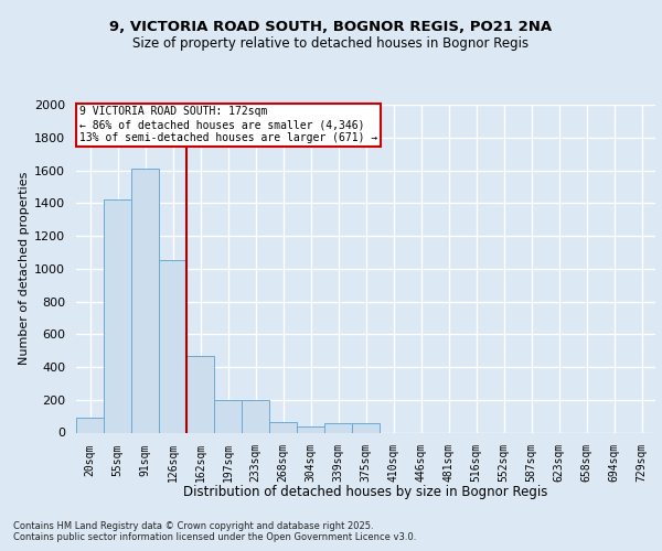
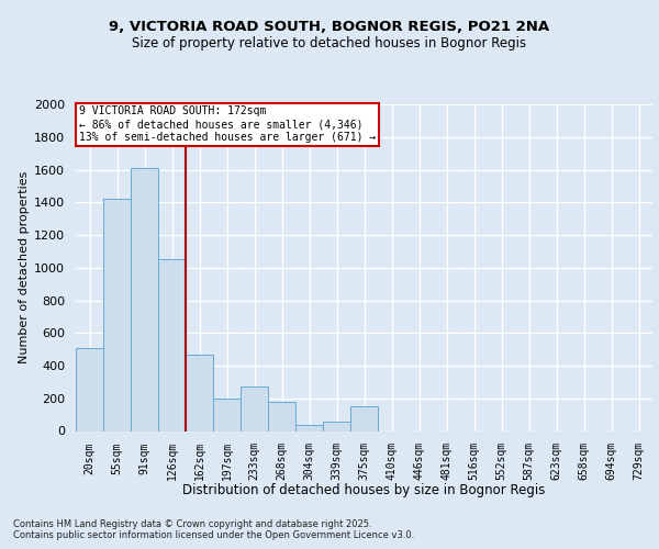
20sqm: 90 -> 510
233sqm: 200 -> 270
268sqm: 60 -> 180
375sqm: 60 -> 150
